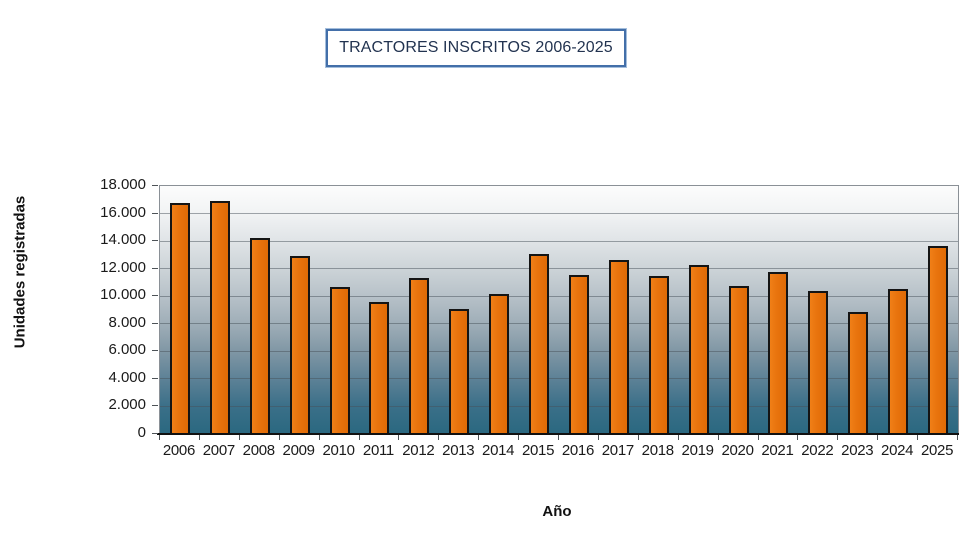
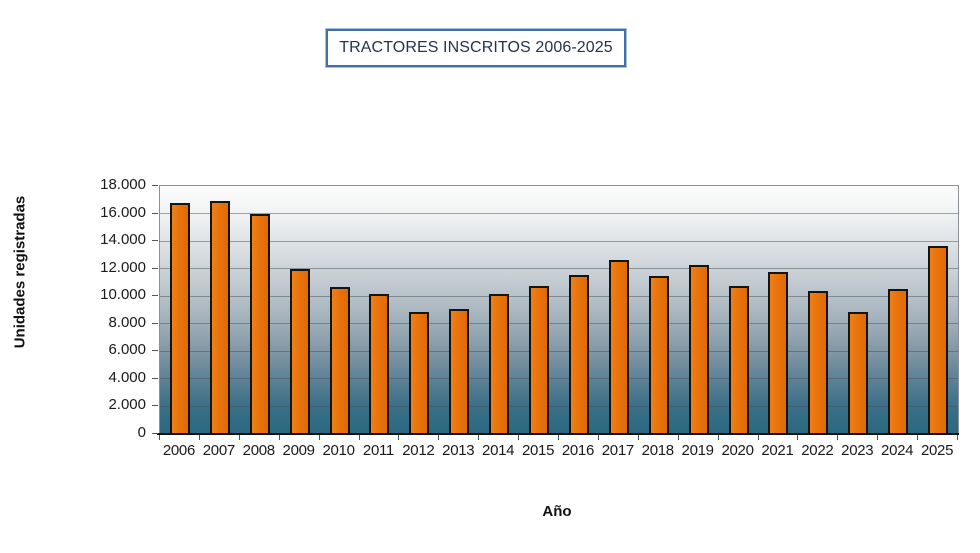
2008: 14100 -> 15800
2009: 12800 -> 11800
2011: 9400 -> 10000
2012: 11200 -> 8700
2015: 12900 -> 10600
